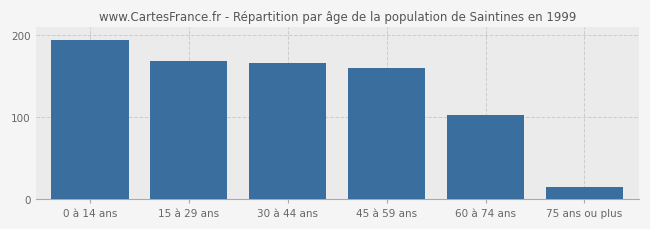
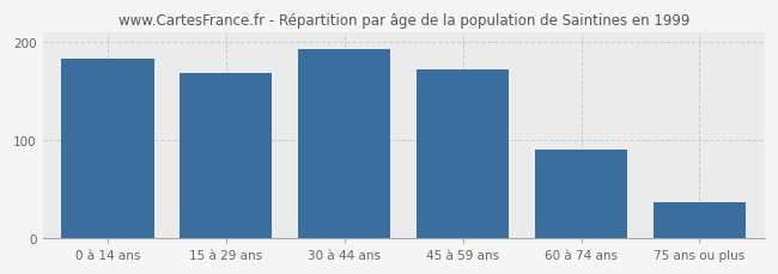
0 à 14 ans: 194 -> 183
30 à 44 ans: 166 -> 193
45 à 59 ans: 160 -> 172
60 à 74 ans: 102 -> 90
75 ans ou plus: 14 -> 37
